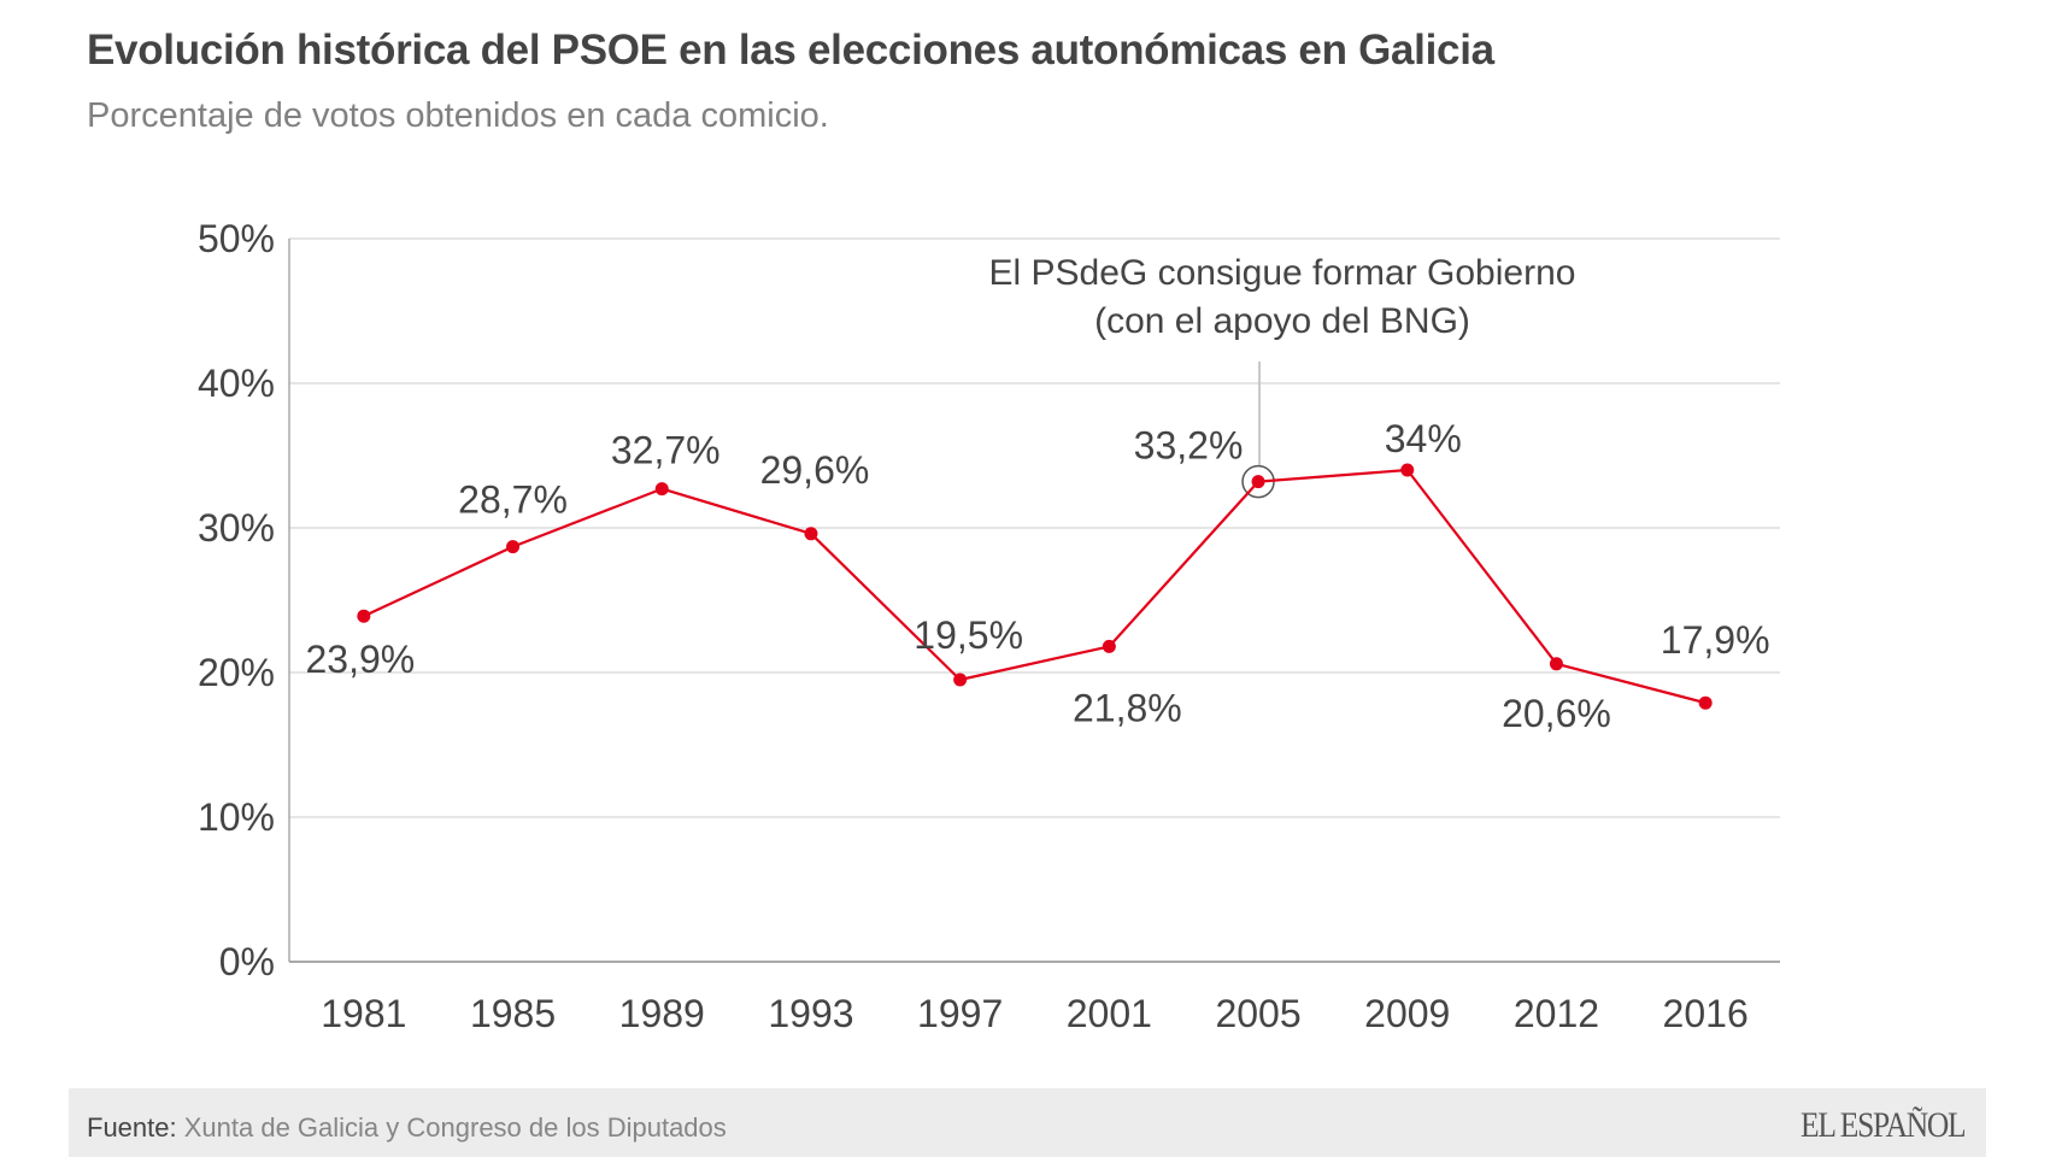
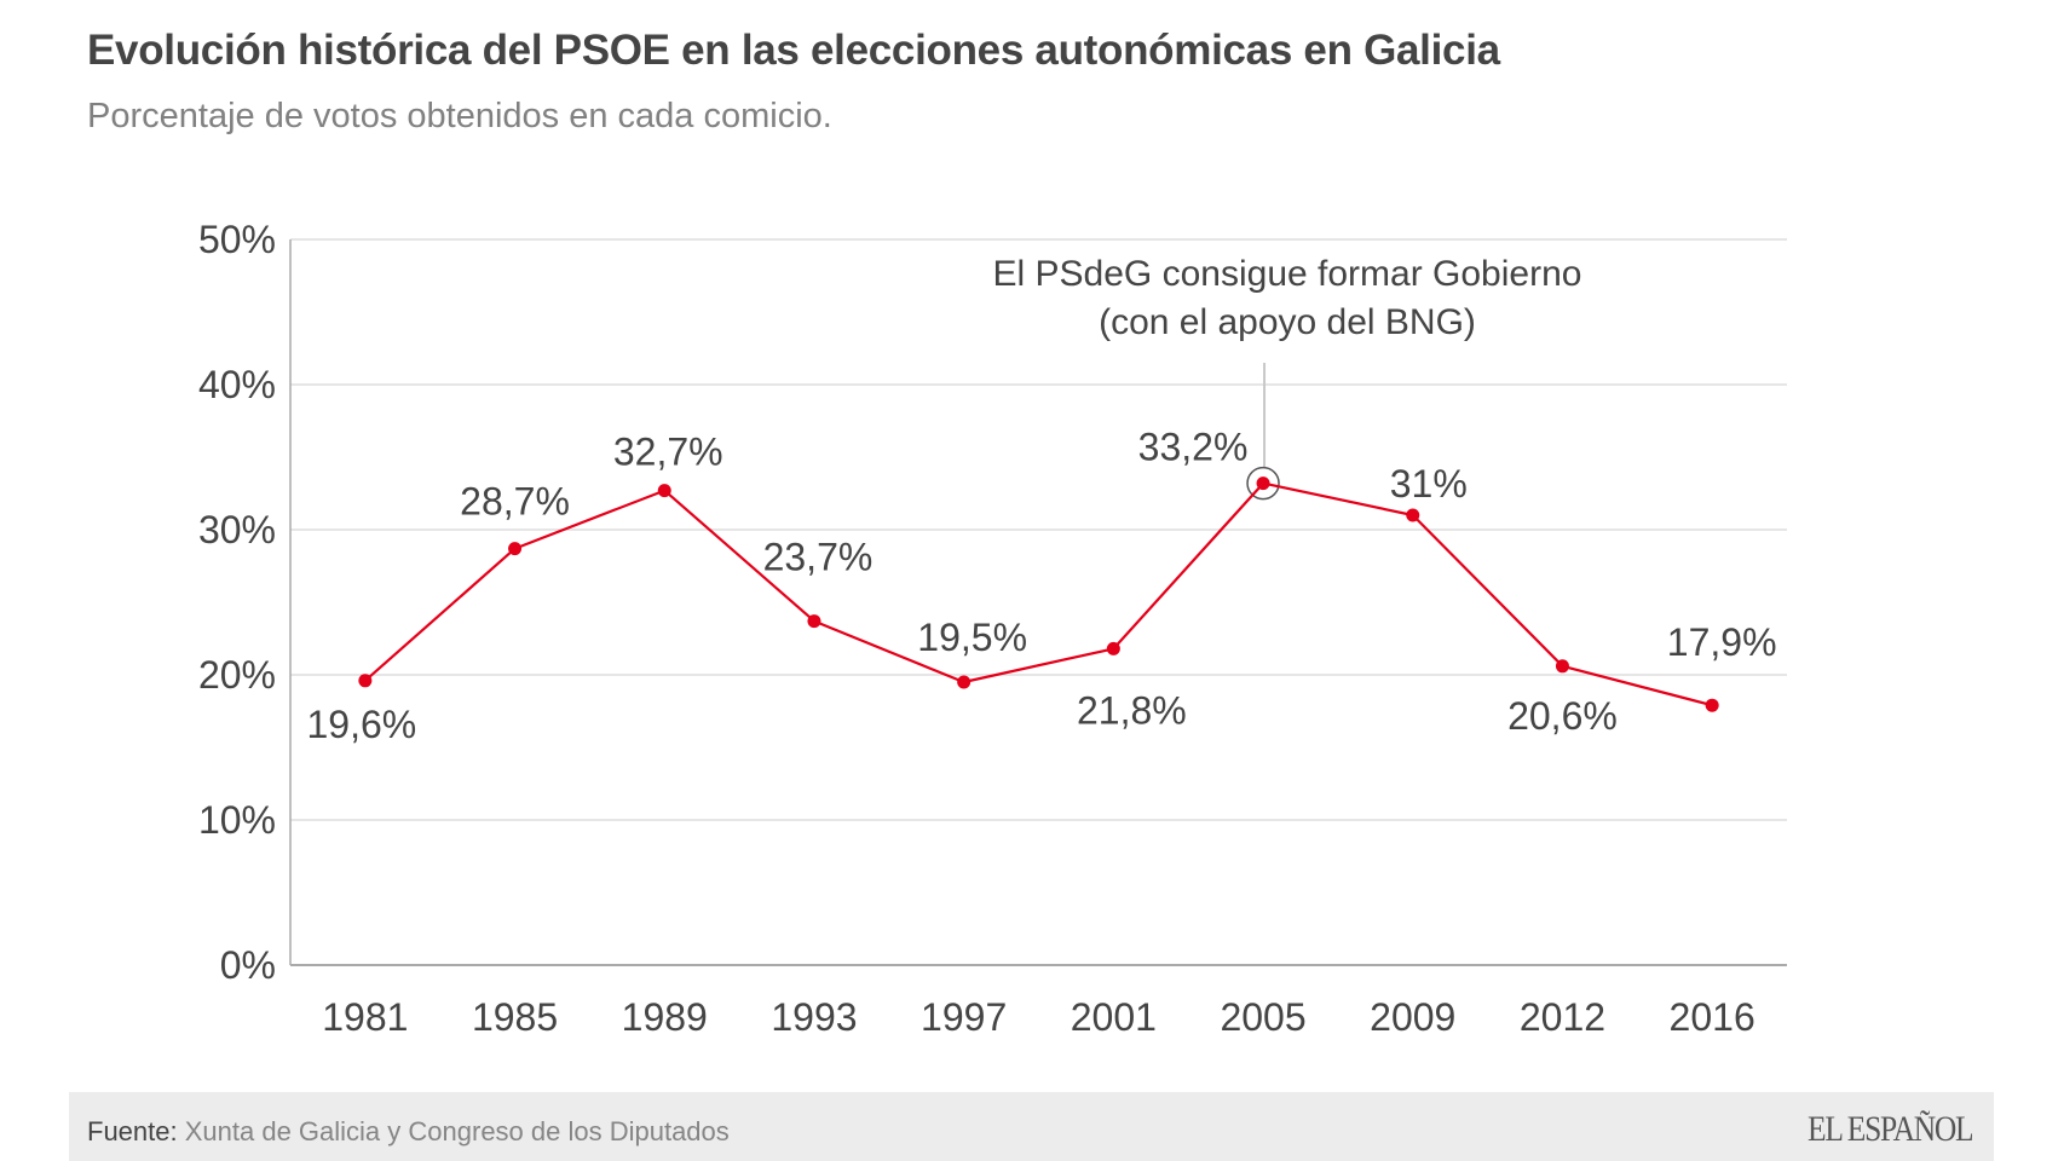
1981: 23,9% -> 19,6%
1993: 29,6% -> 23,7%
2009: 34% -> 31%
